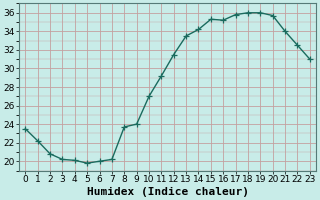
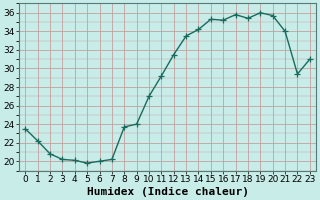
18: 36.0 -> 35.4
22: 32.5 -> 29.4
